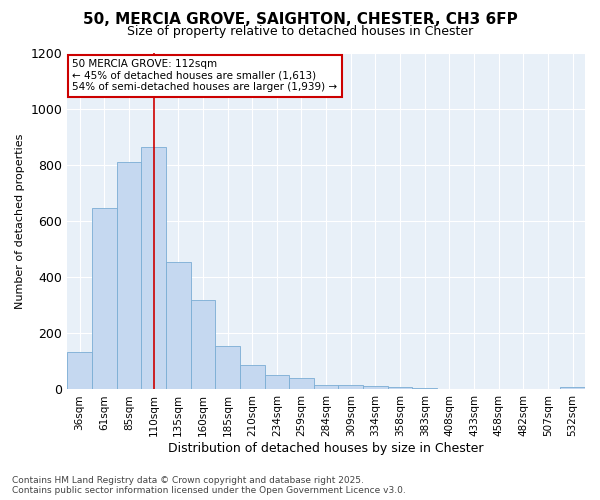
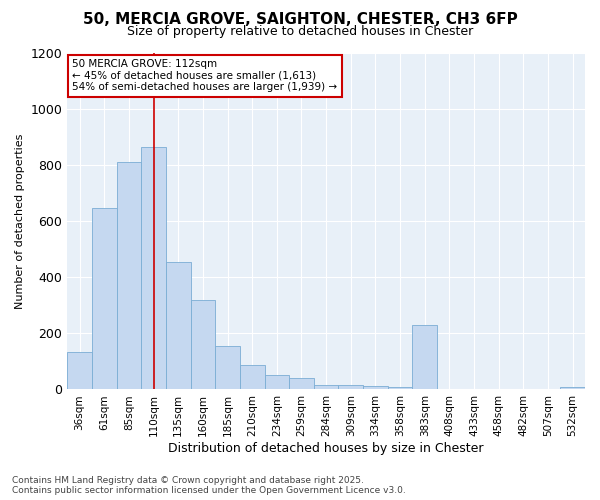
383sqm: 4 -> 230
